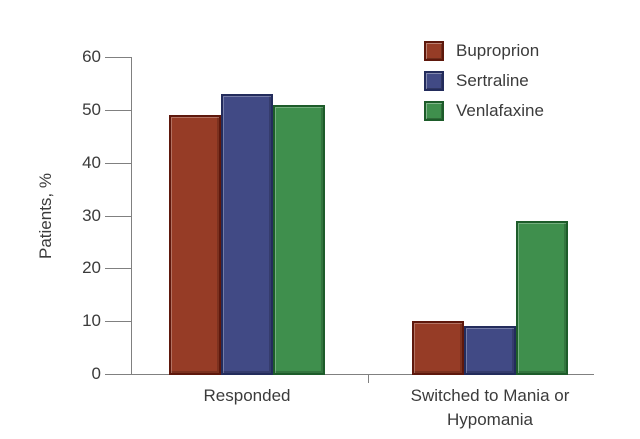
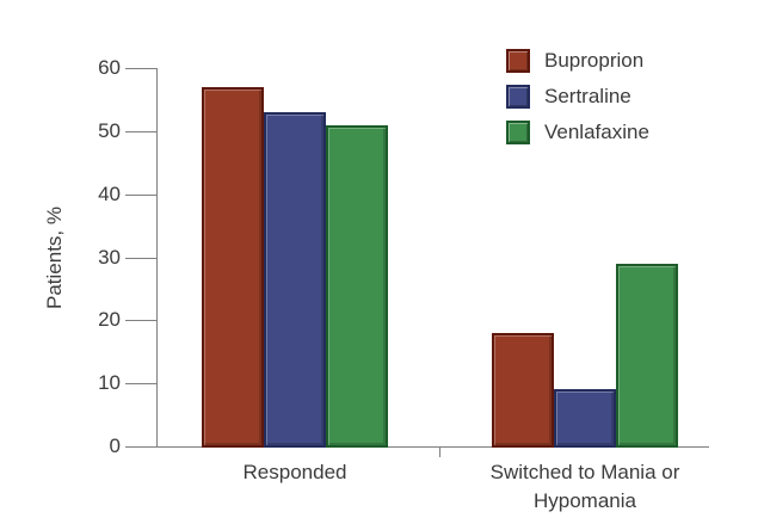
Buproprion/Responded: 49 -> 57
Buproprion/Switched to Mania or Hypomania: 10 -> 18
